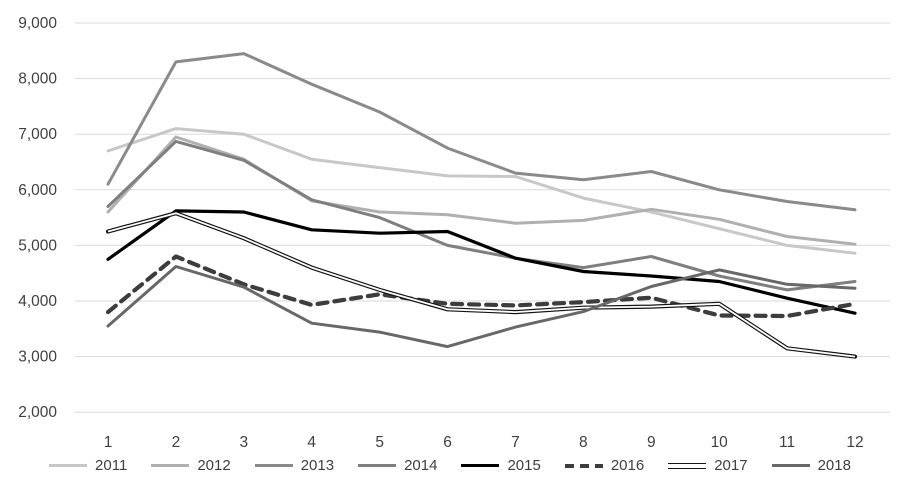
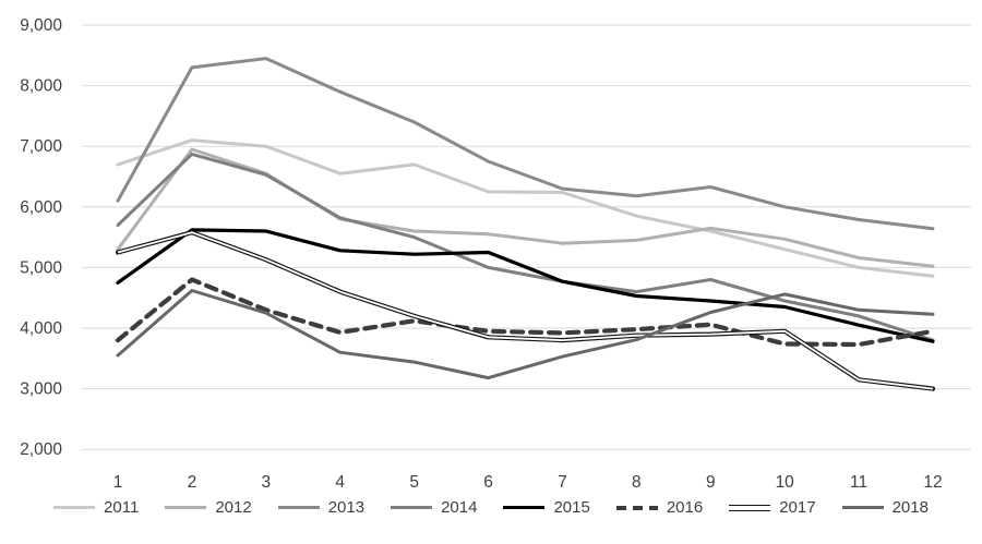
2012/1: 5600 -> 5300
2011/5: 6400 -> 6700
2014/12: 4400 -> 3800
